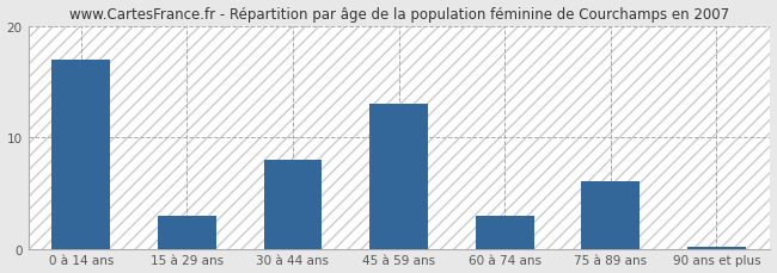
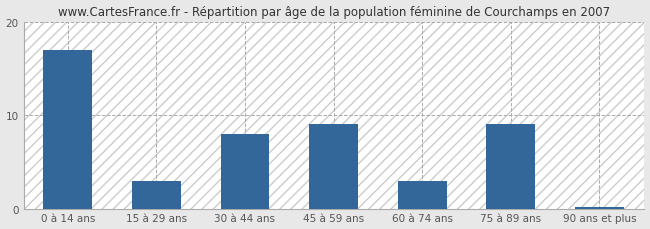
45 à 59 ans: 13.0 -> 9.0
75 à 89 ans: 6.0 -> 9.0
